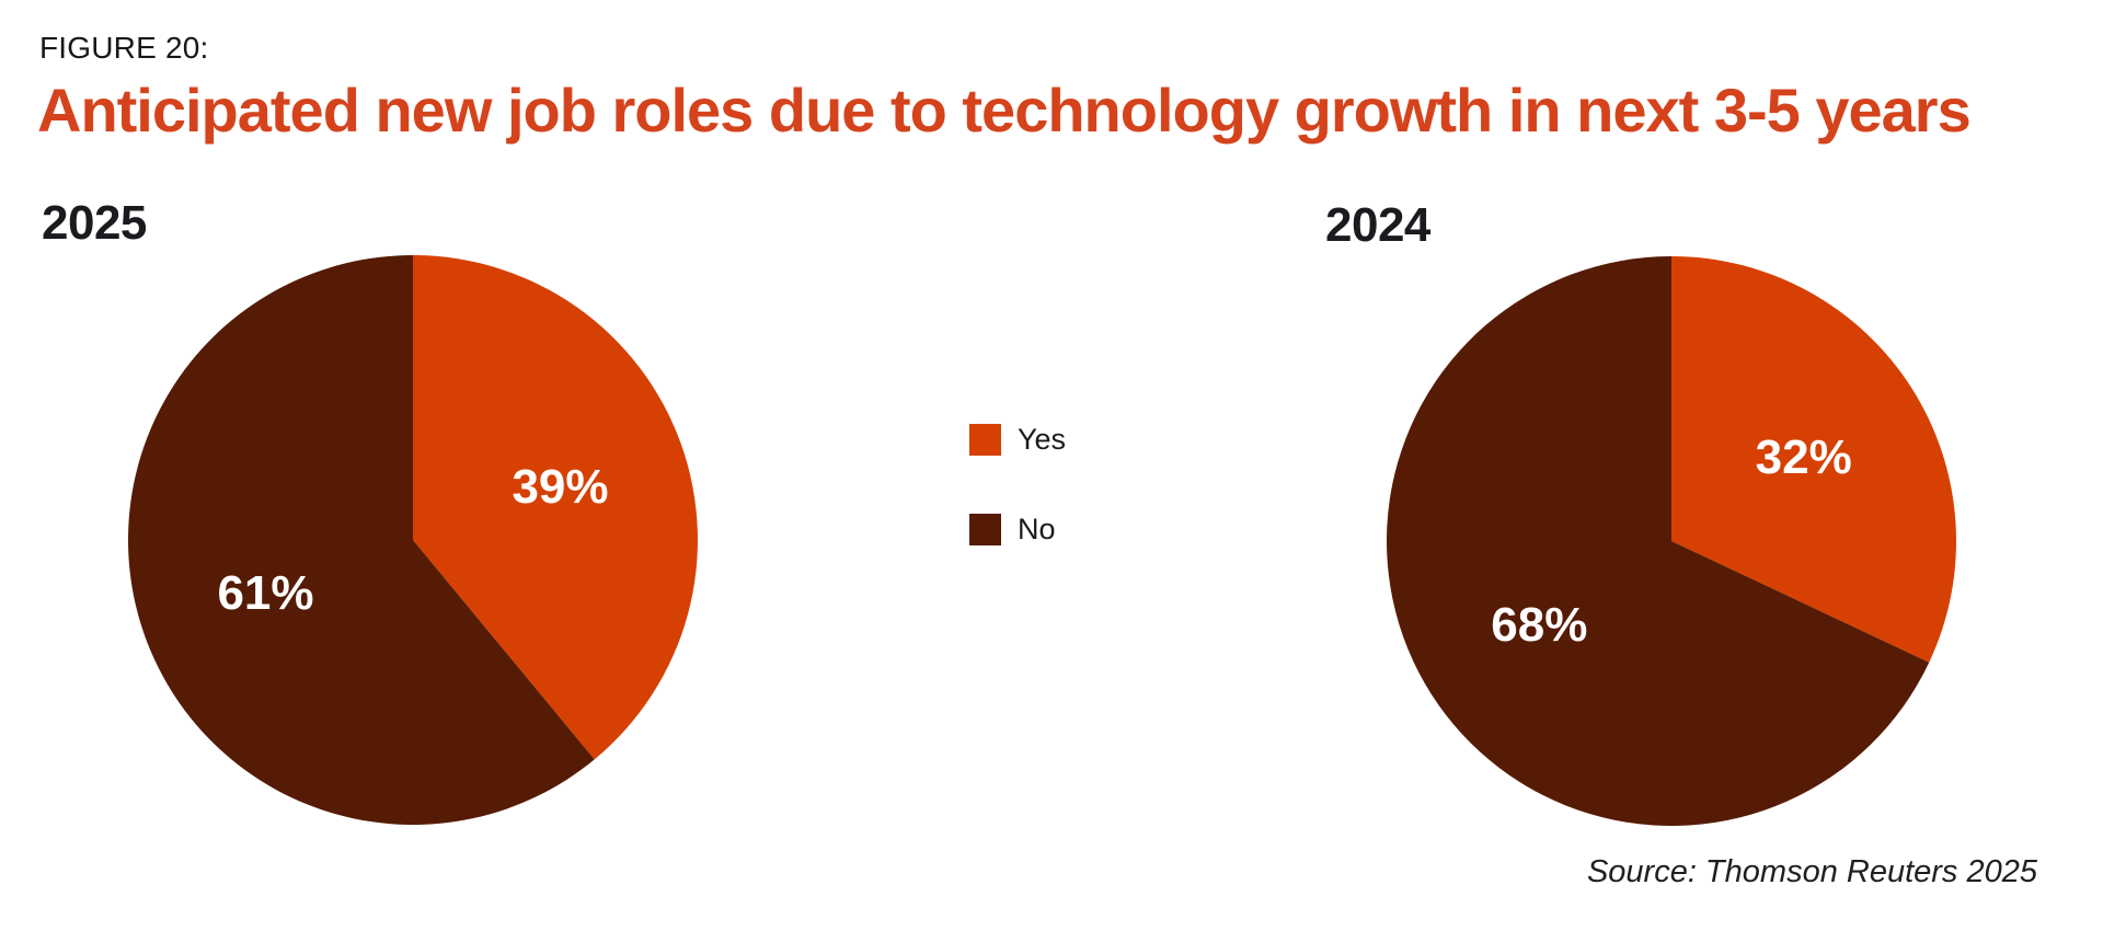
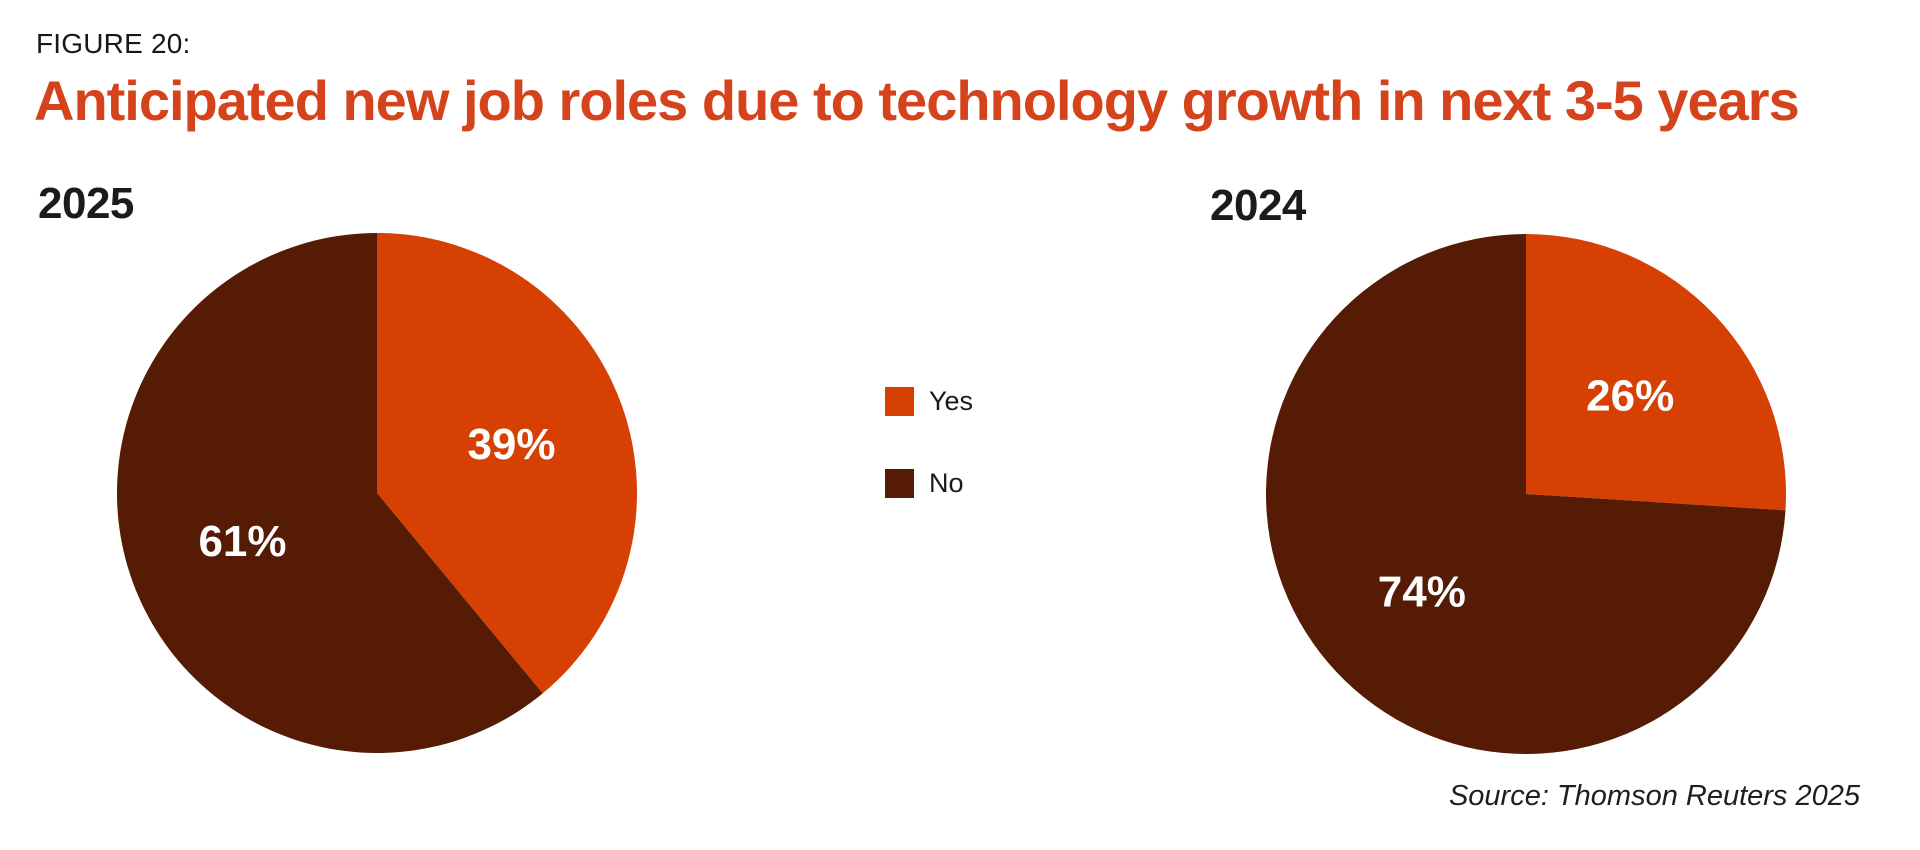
2024/Yes: 32% -> 26%
2024/No: 68% -> 74%
